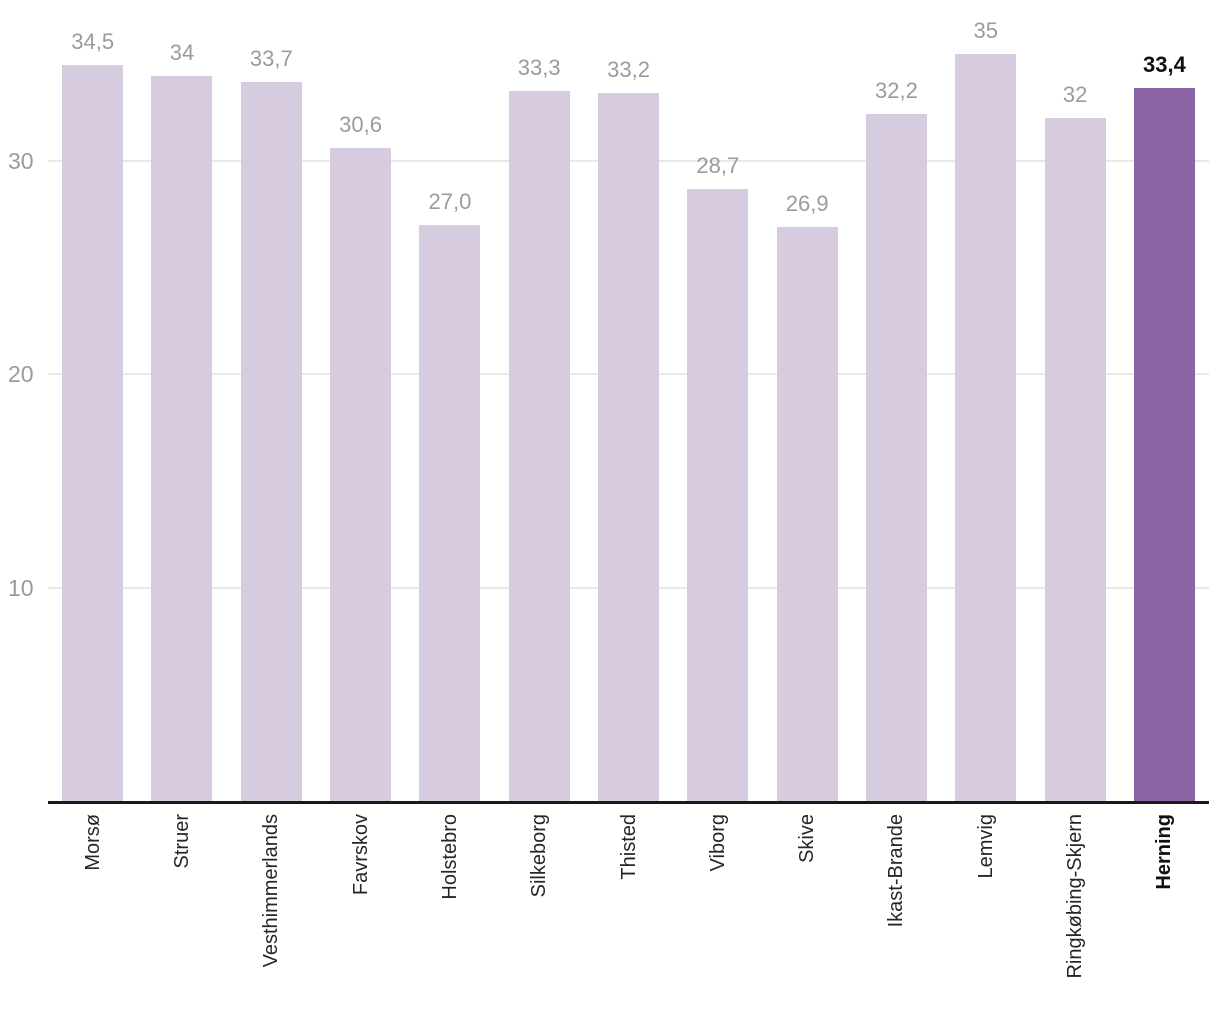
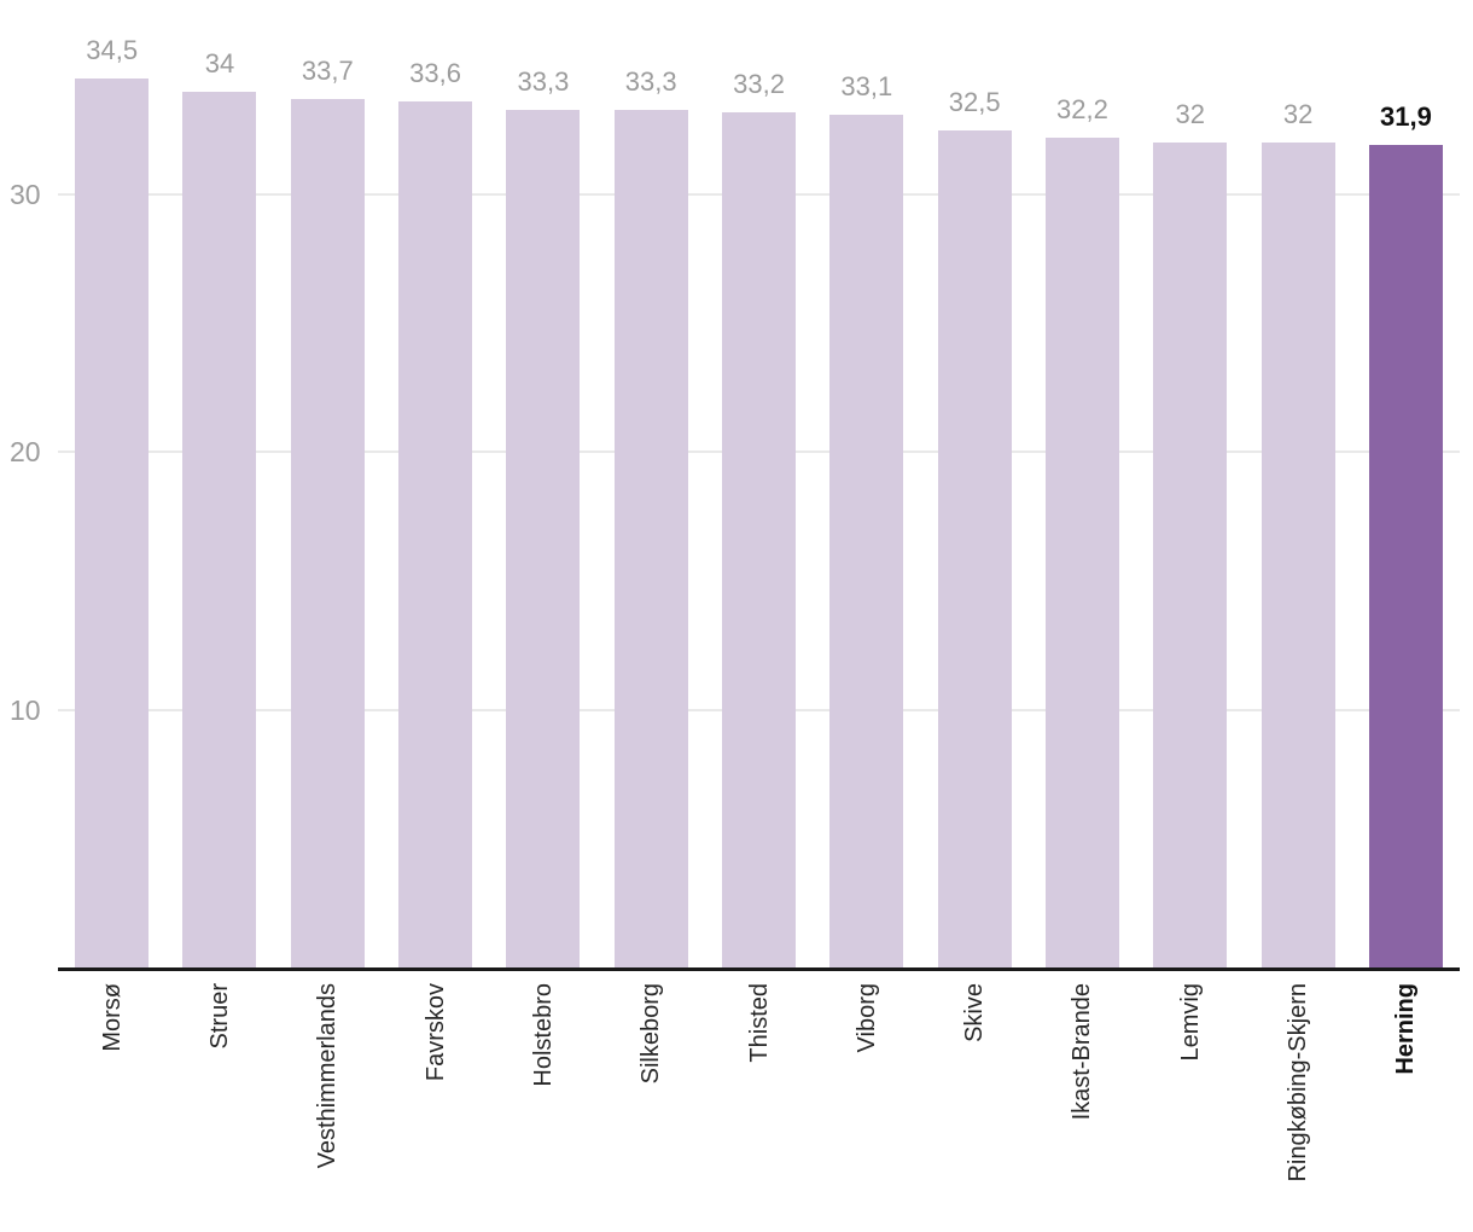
Favrskov: 30,6 -> 33,6
Holstebro: 27,0 -> 33,3
Viborg: 28,7 -> 33,1
Skive: 26,9 -> 32,5
Lemvig: 35 -> 32
Herning: 33,4 -> 31,9
